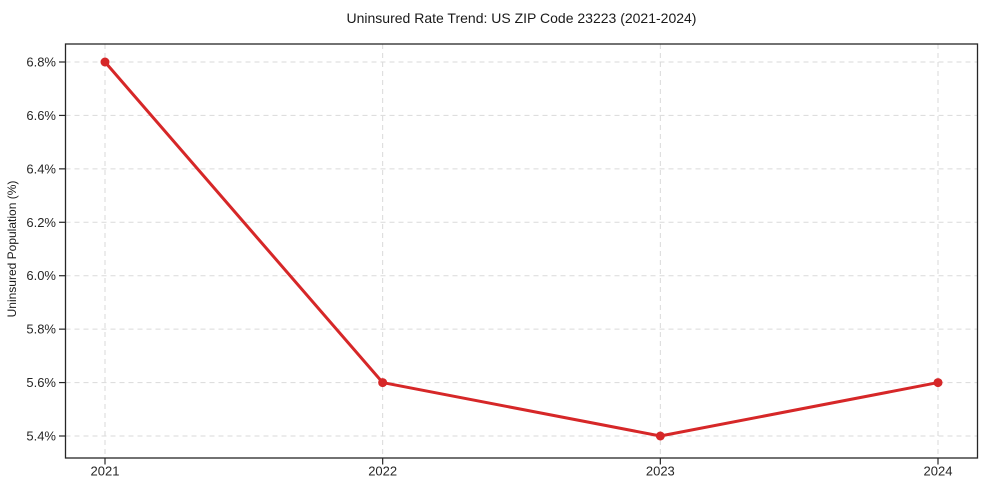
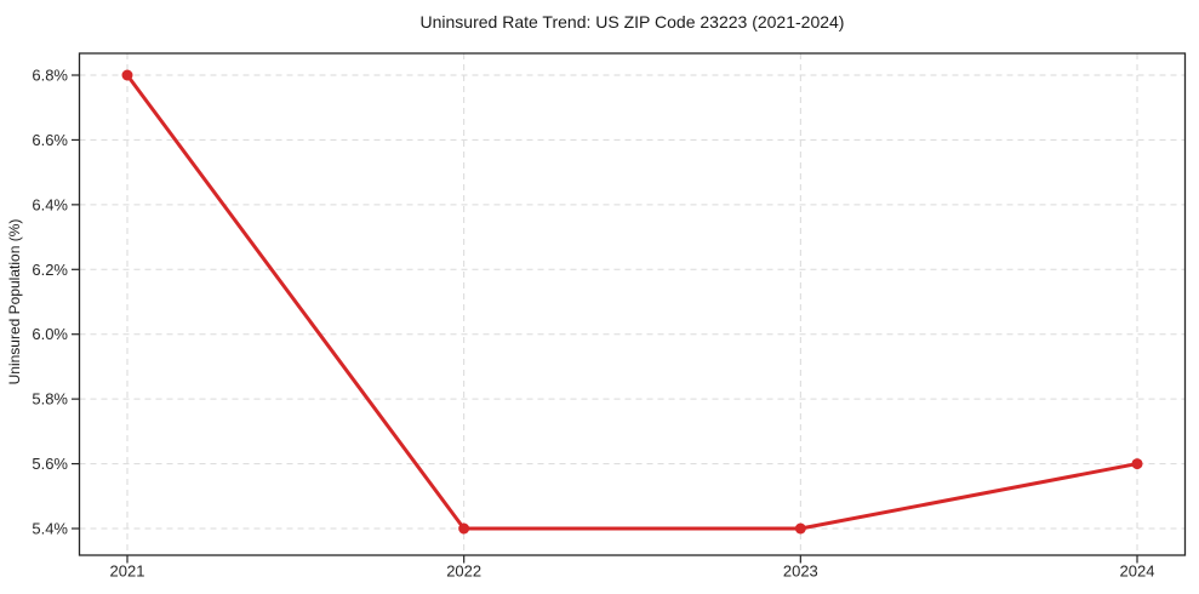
2022: 5.6% -> 5.4%
